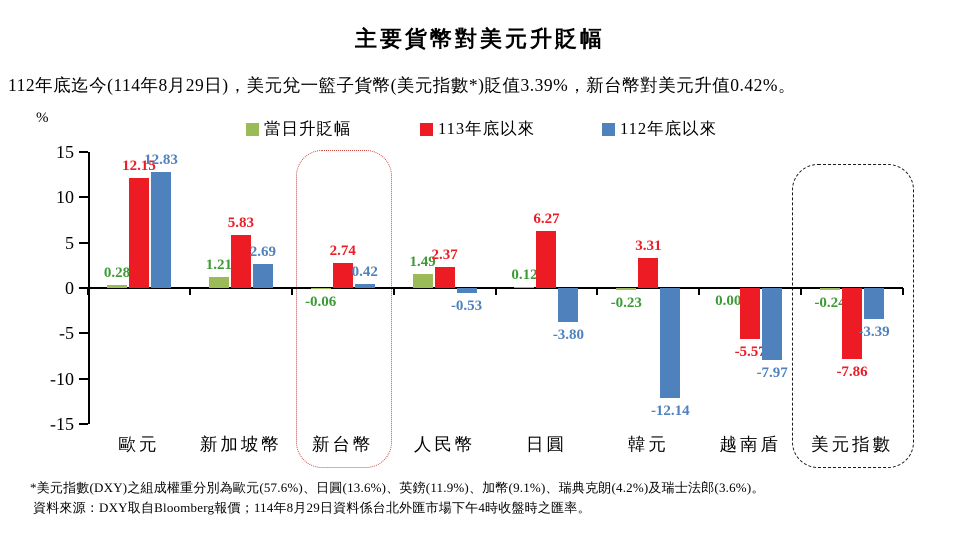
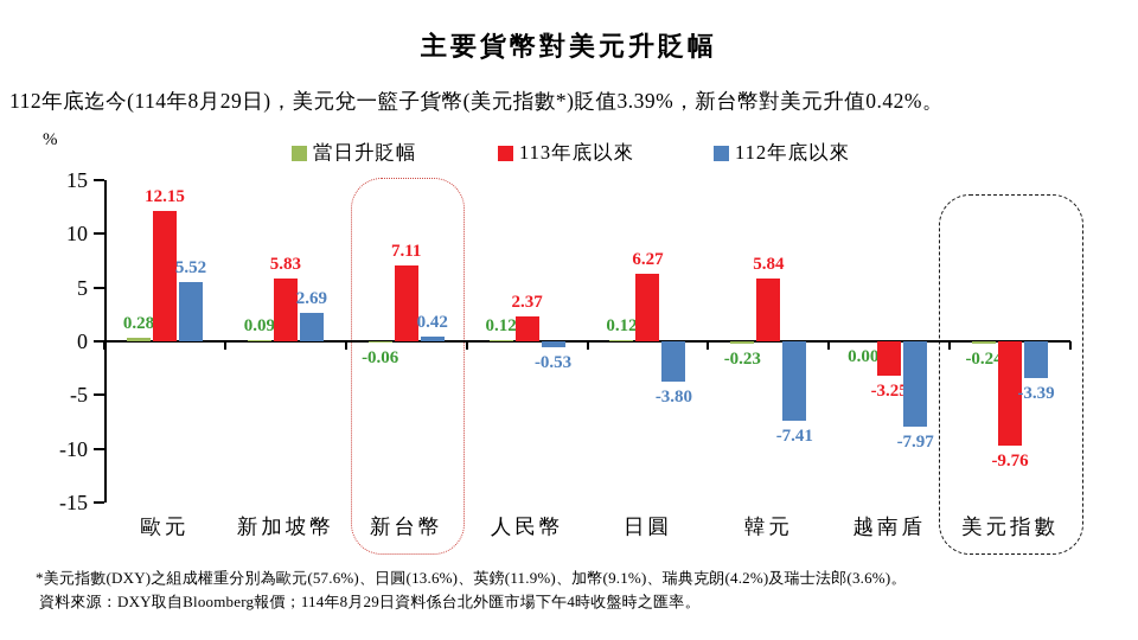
112年底以來/歐元: 12.83 -> 5.52
當日升貶幅/新加坡幣: 1.21 -> 0.09
113年底以來/新台幣: 2.74 -> 7.11
當日升貶幅/人民幣: 1.49 -> 0.12
113年底以來/韓元: 3.31 -> 5.84
112年底以來/韓元: -12.14 -> -7.41
113年底以來/越南盾: -5.57 -> -3.25
113年底以來/美元指數: -7.86 -> -9.76
